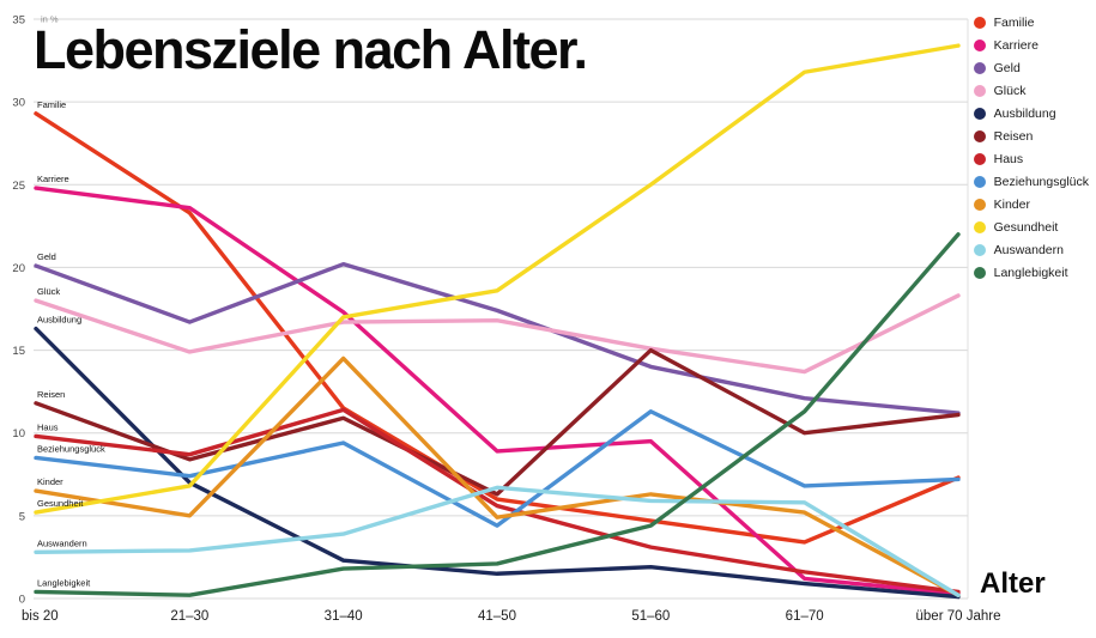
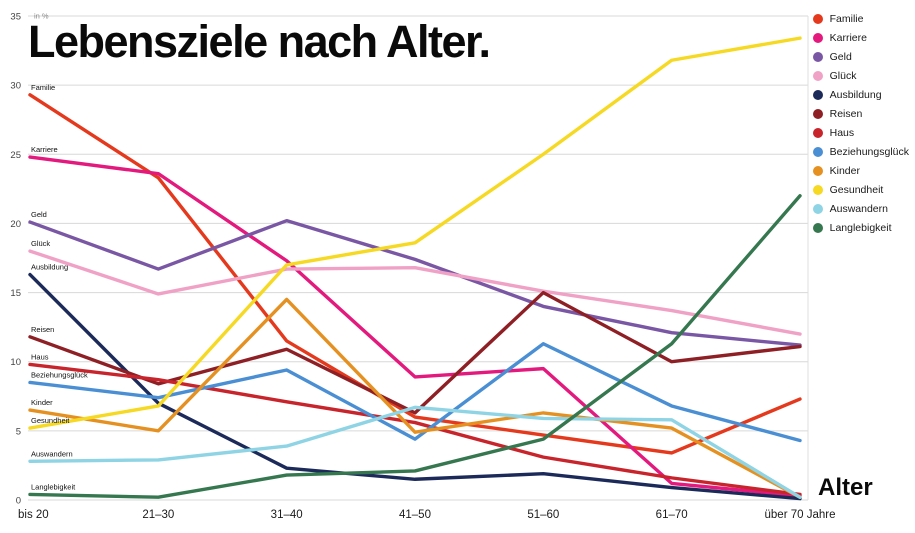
Haus/31–40: 11.4 -> 7.1
Glück/über 70 Jahre: 18.3 -> 12.0
Beziehungsglück/über 70 Jahre: 7.2 -> 4.3
